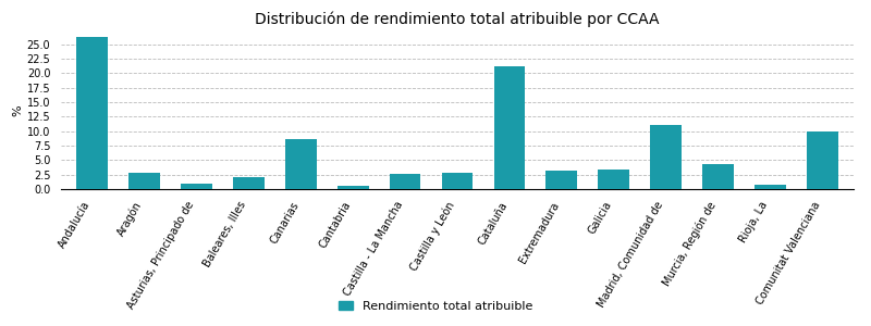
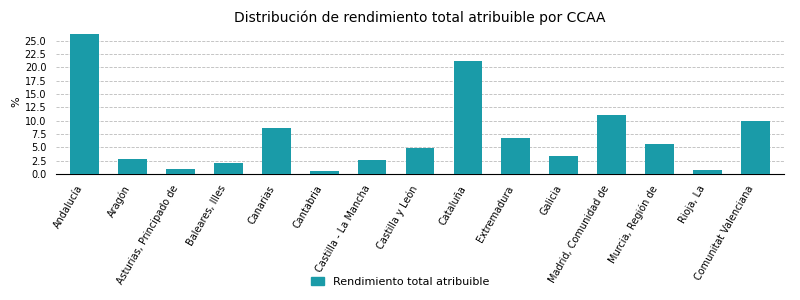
Castilla y León: 2.9 -> 4.8
Extremadura: 3.1 -> 6.8
Murcia, Región de: 4.3 -> 5.6
